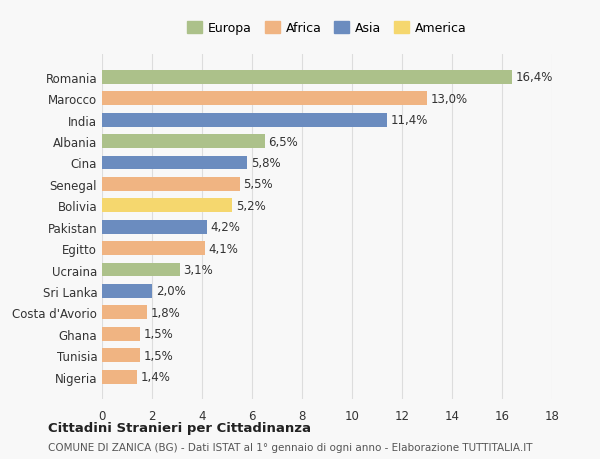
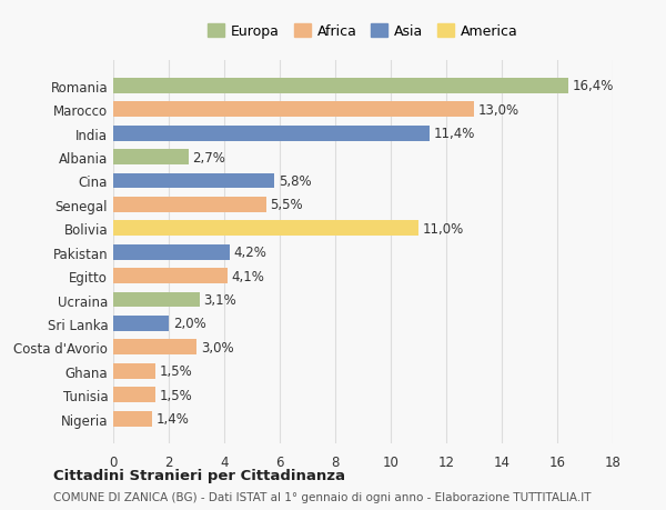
Albania: 6,5% -> 2,7%
Bolivia: 5,2% -> 11,0%
Costa d'Avorio: 1,8% -> 3,0%
